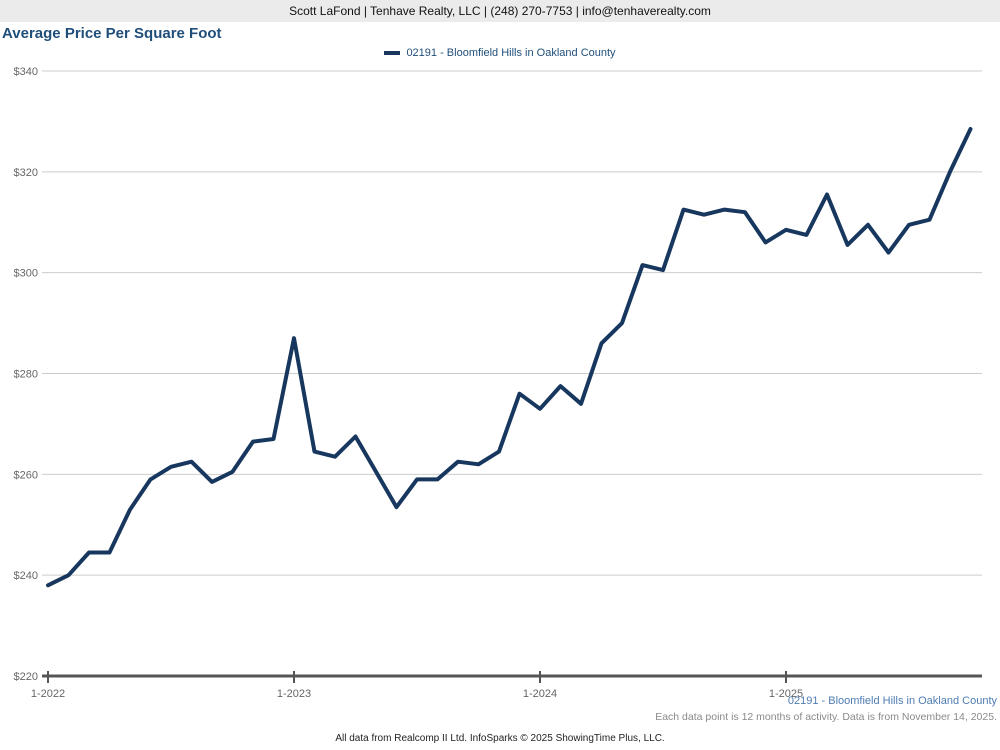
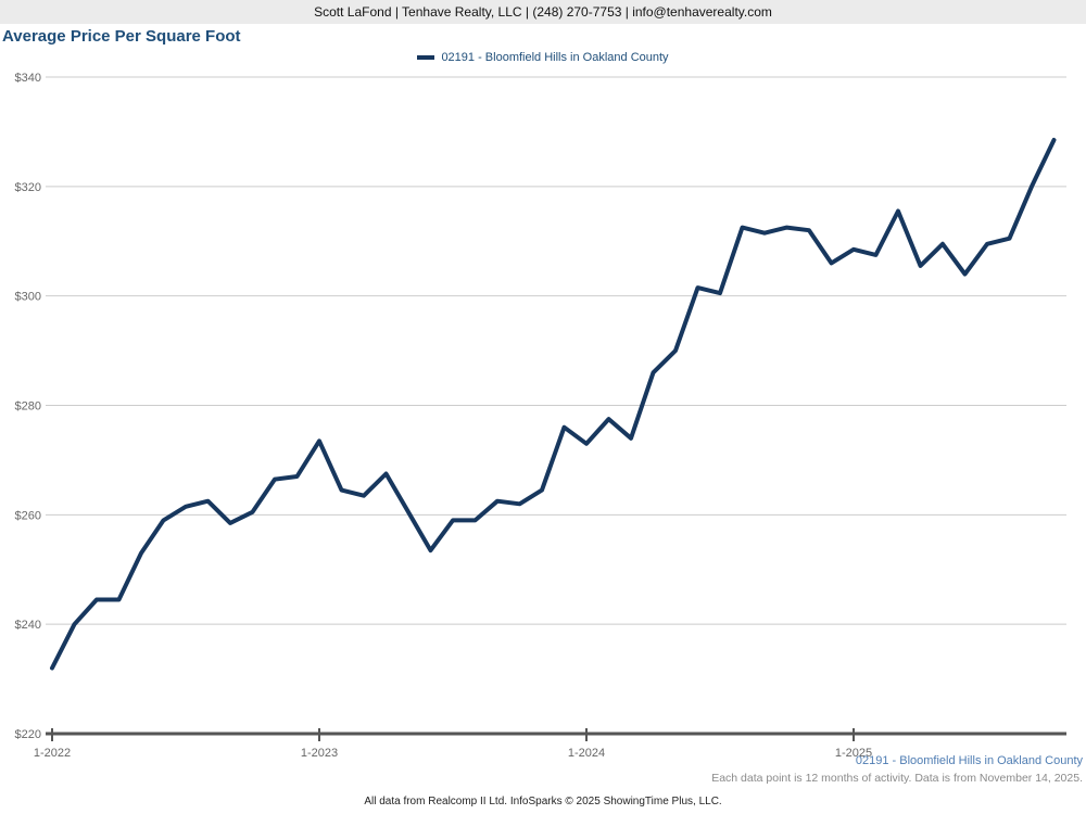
1-2022: $238 -> $232
1-2023: $287 -> $274
